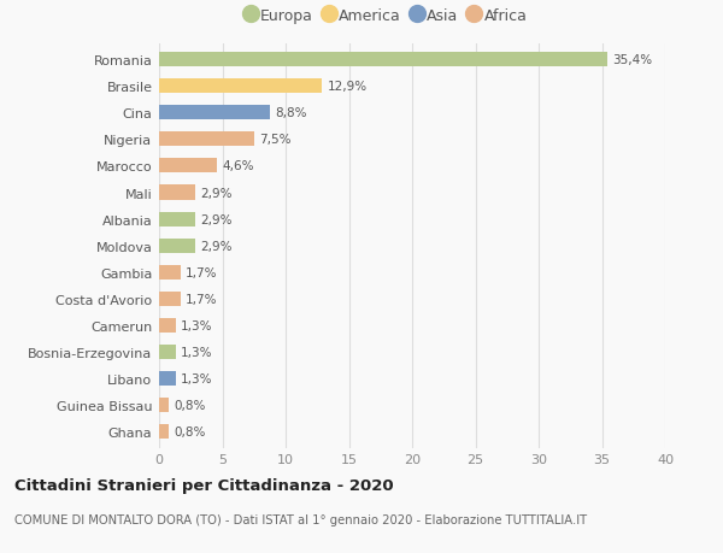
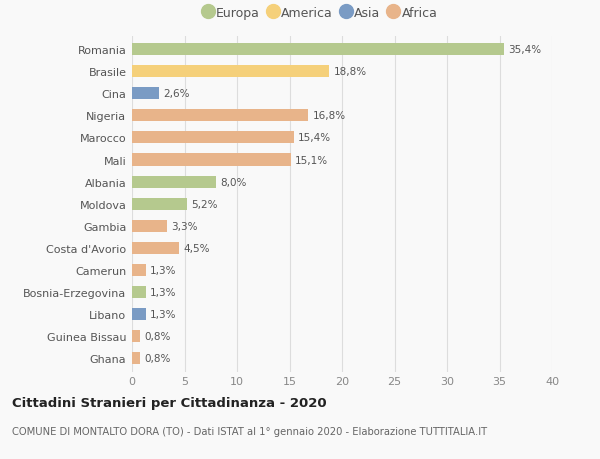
Brasile: 12,9% -> 18,8%
Cina: 8,8% -> 2,6%
Nigeria: 7,5% -> 16,8%
Marocco: 4,6% -> 15,4%
Mali: 2,9% -> 15,1%
Albania: 2,9% -> 8,0%
Moldova: 2,9% -> 5,2%
Gambia: 1,7% -> 3,3%
Costa d'Avorio: 1,7% -> 4,5%
